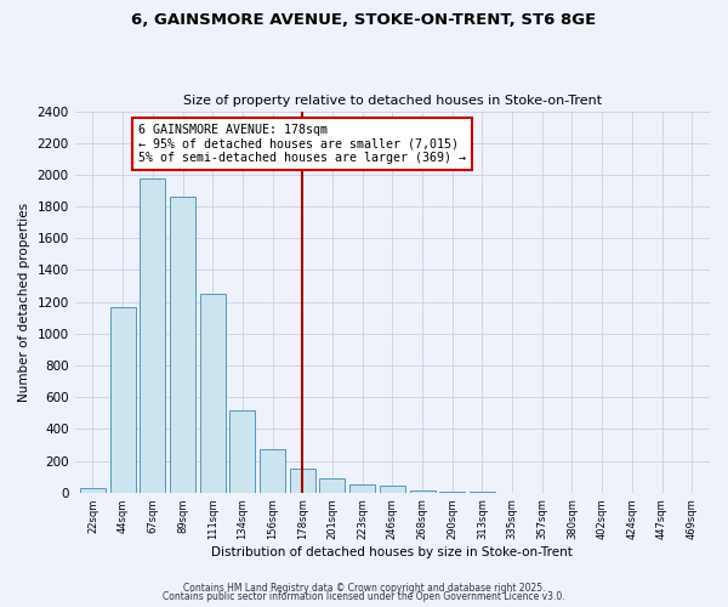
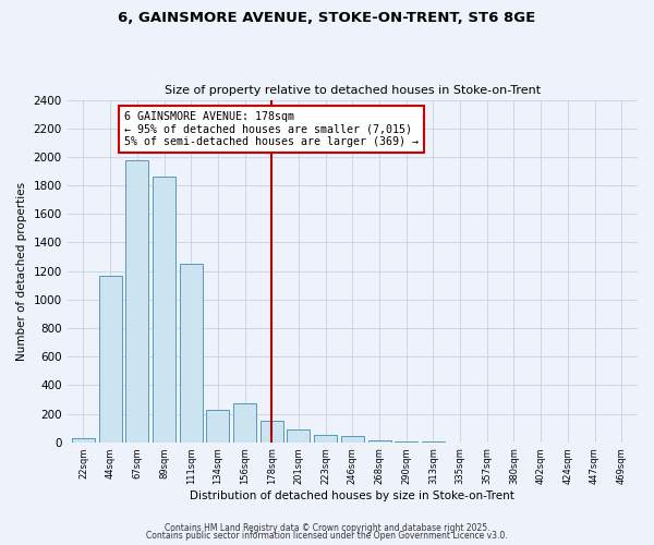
134sqm: 520 -> 230
